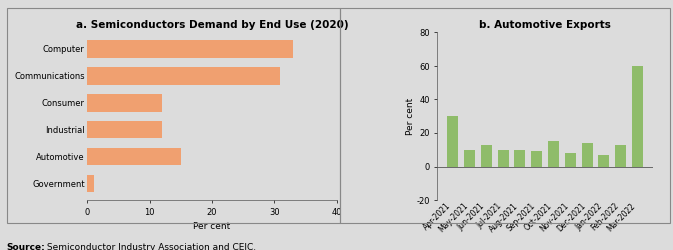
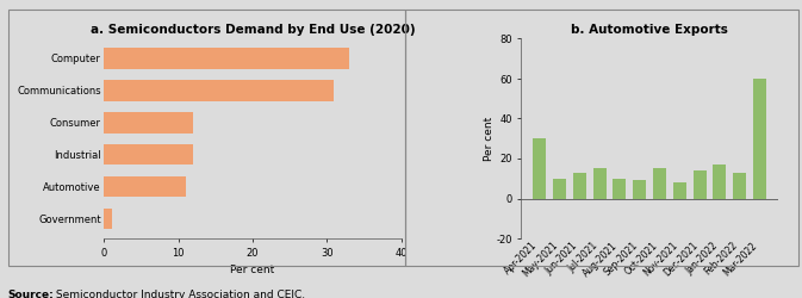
a. Semiconductors Demand by End Use (2020)/Automotive: 15 -> 11
b. Automotive Exports/Jul-2021: 10 -> 15
b. Automotive Exports/Jan-2022: 7 -> 17
